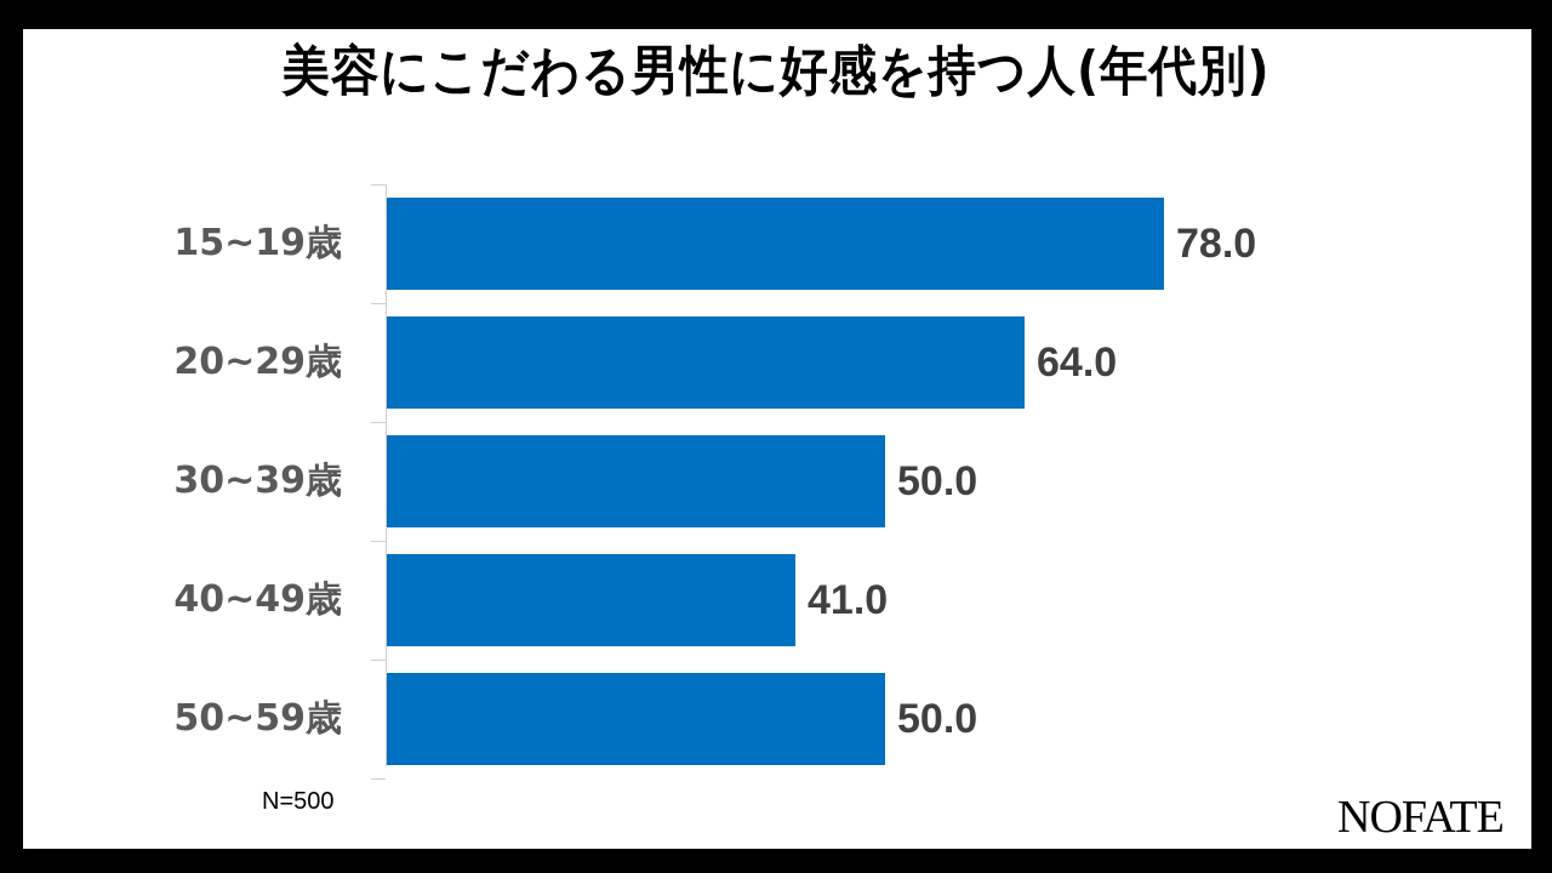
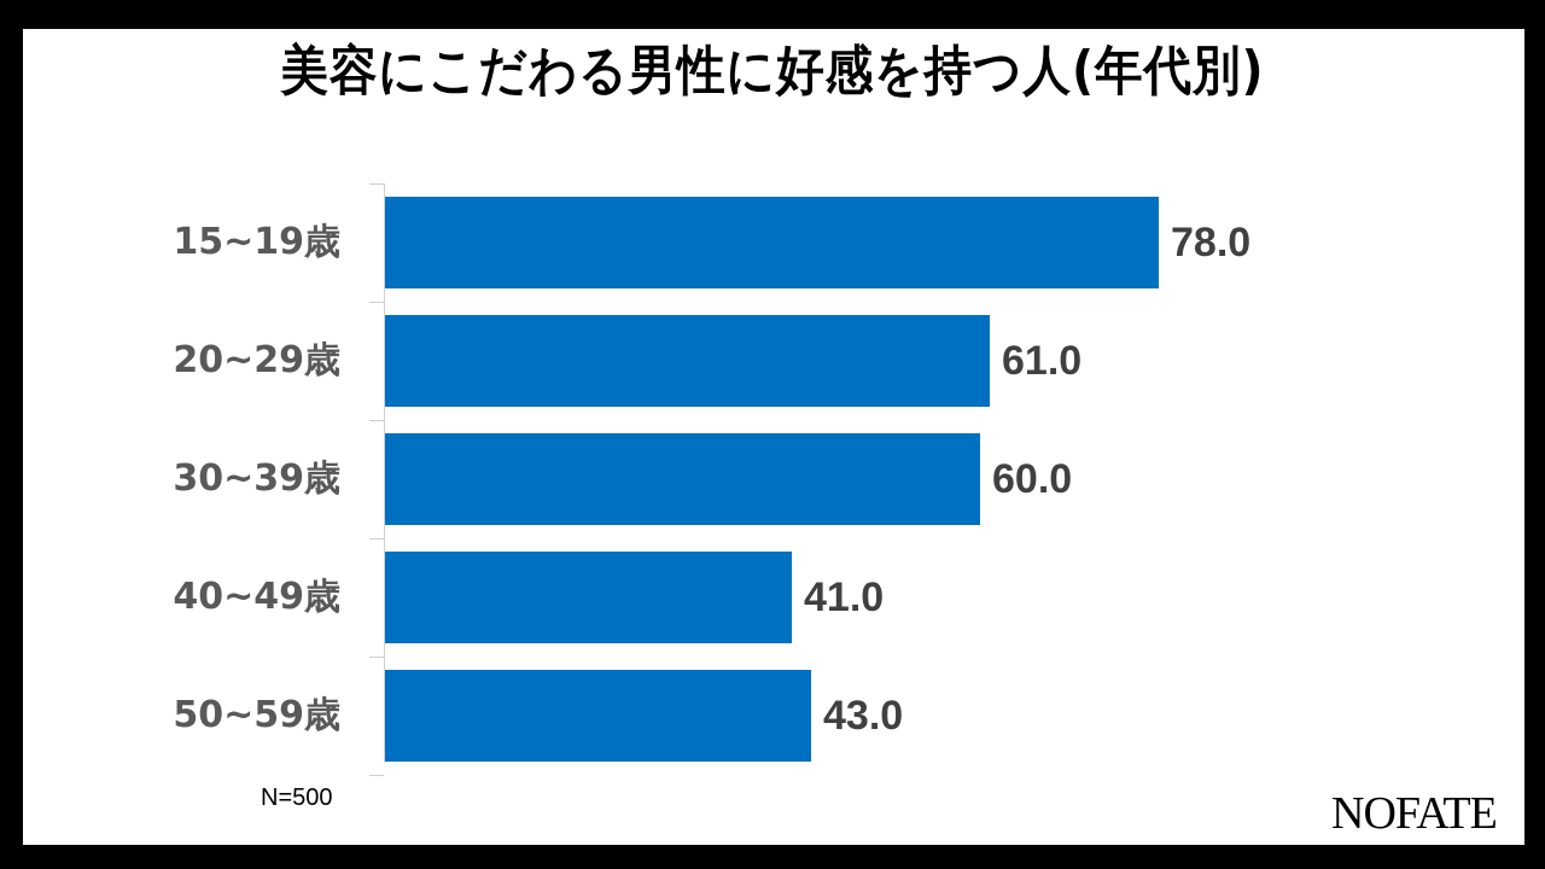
20~29歳: 64.0 -> 61.0
30~39歳: 50.0 -> 60.0
50~59歳: 50.0 -> 43.0
